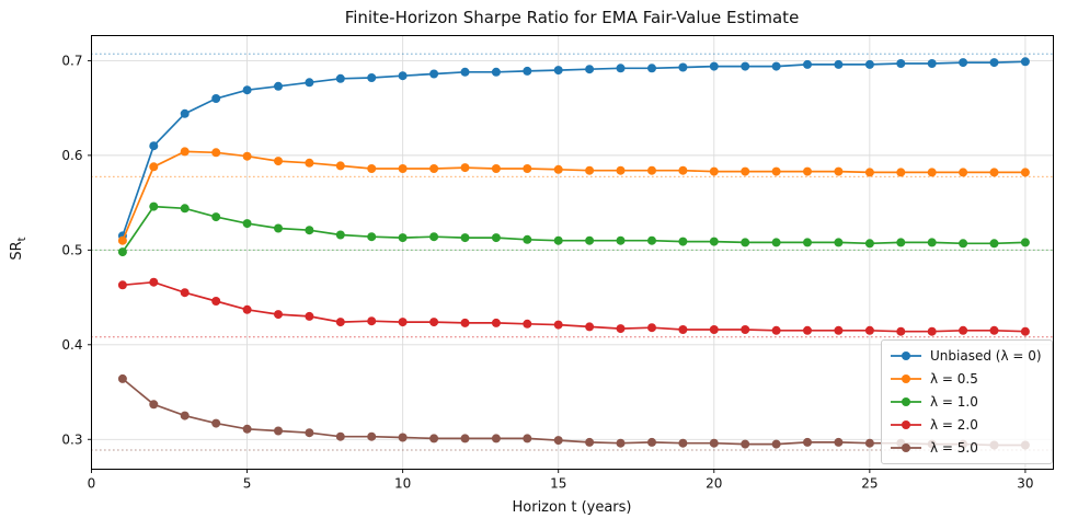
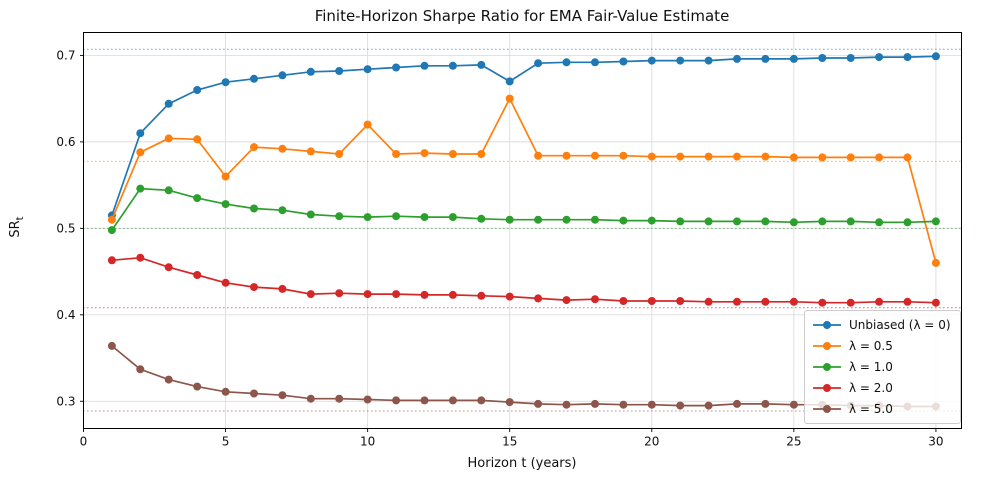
λ = 0.5/5: 0.60 -> 0.56
λ = 0.5/10: 0.59 -> 0.62
Unbiased (λ = 0)/15: 0.69 -> 0.67
λ = 0.5/15: 0.58 -> 0.65
λ = 0.5/30: 0.58 -> 0.46
